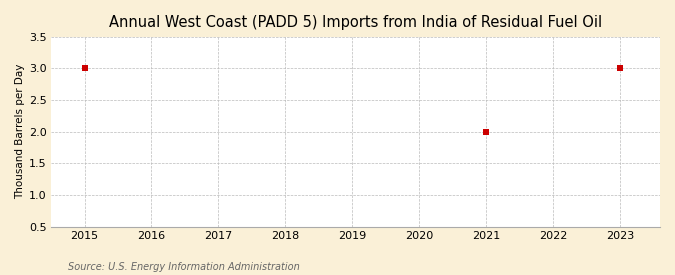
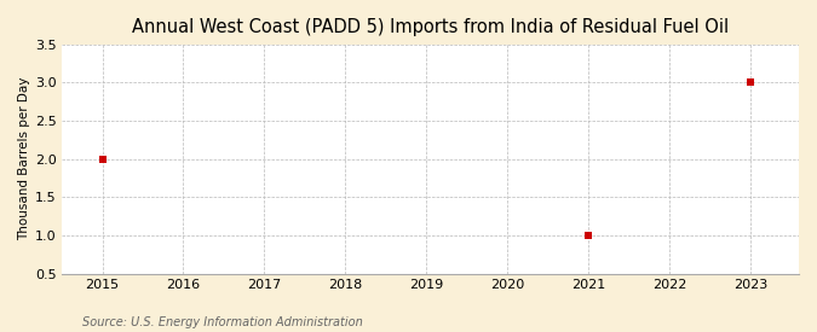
2015: 3 -> 2
2021: 2 -> 1
